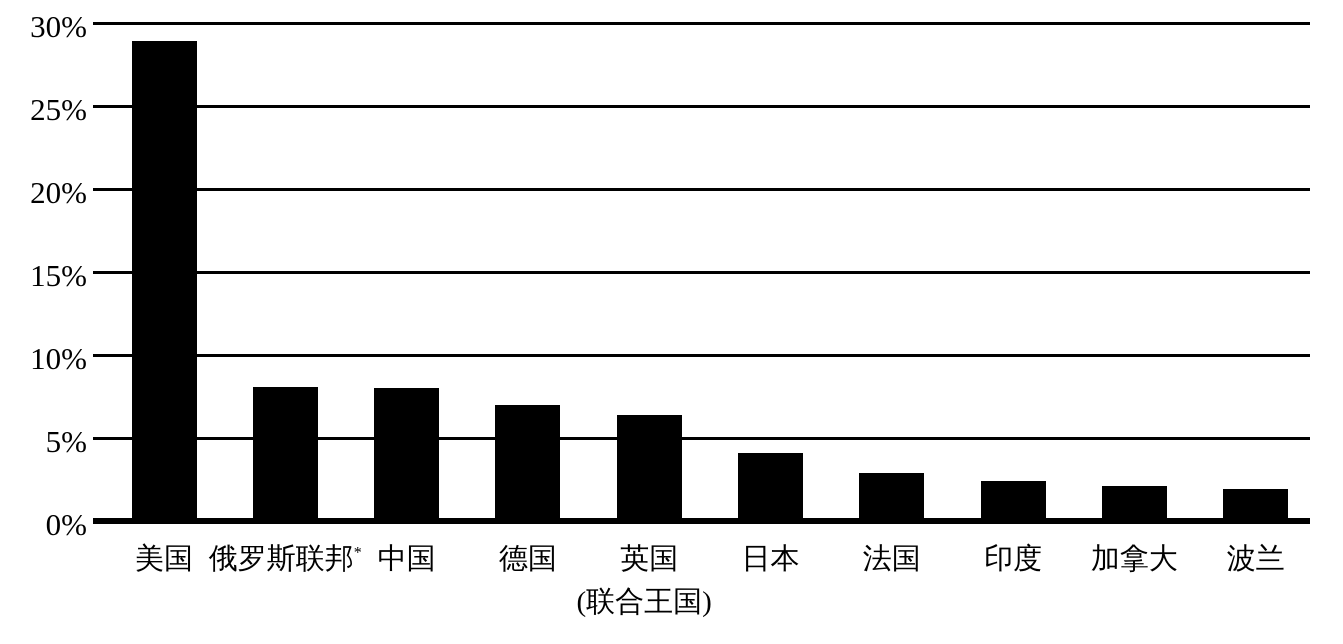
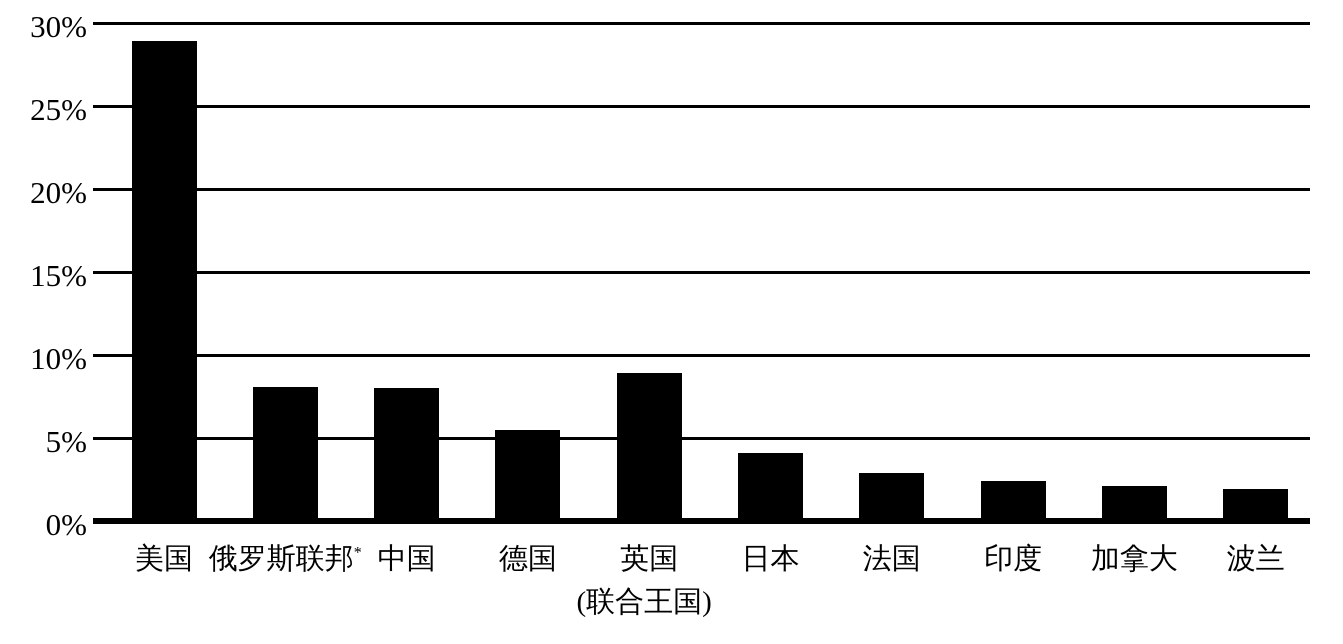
德国: 7.0% -> 5.5%
英国: 6.4% -> 8.9%
